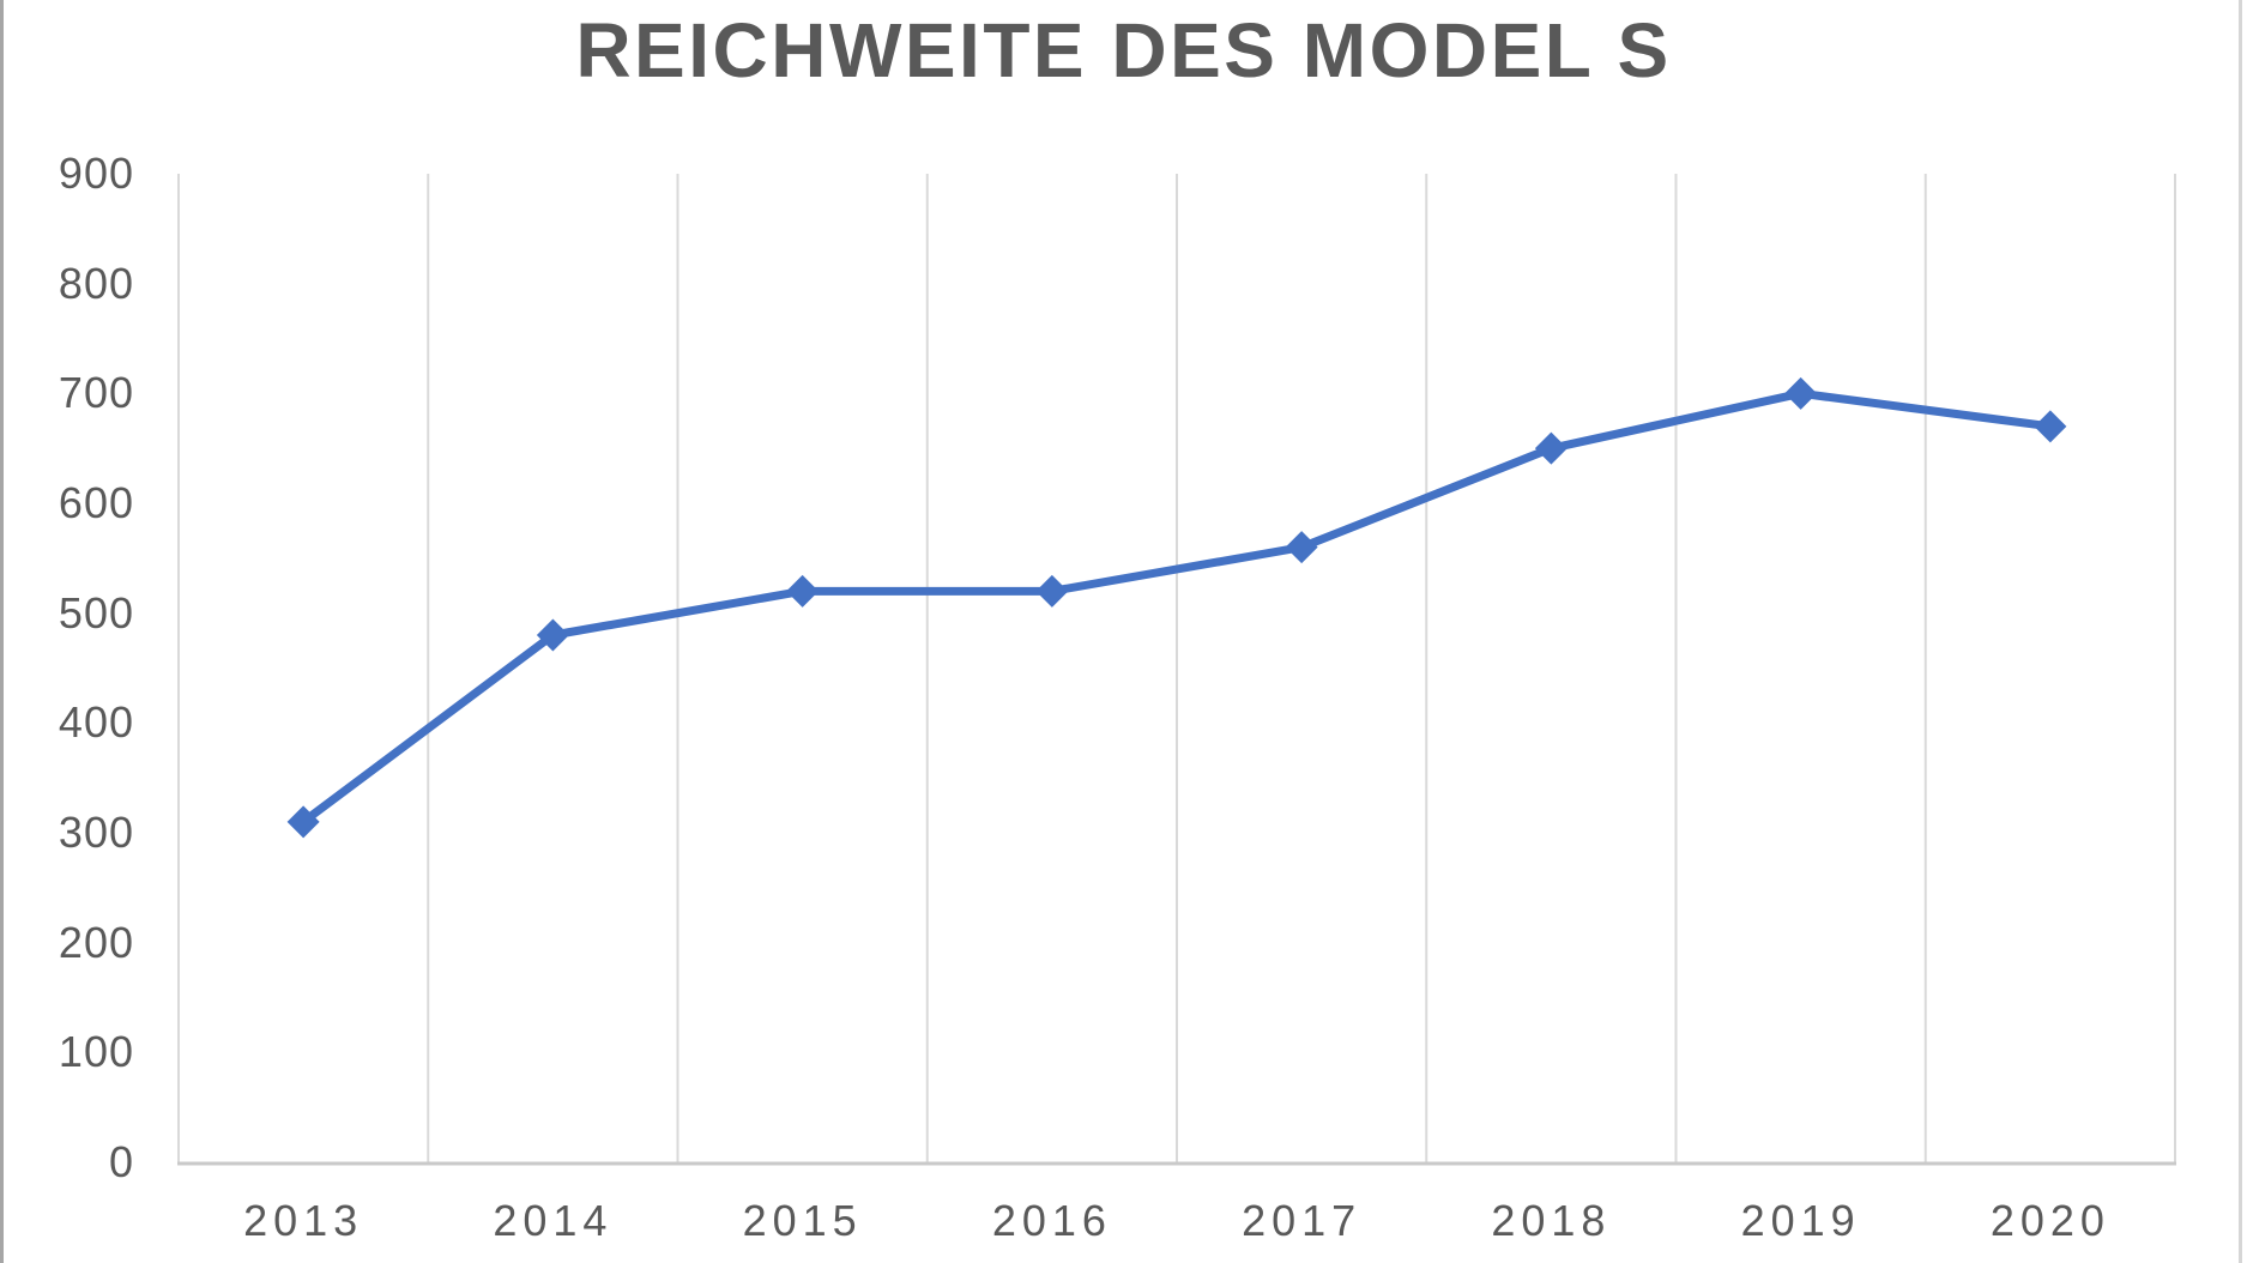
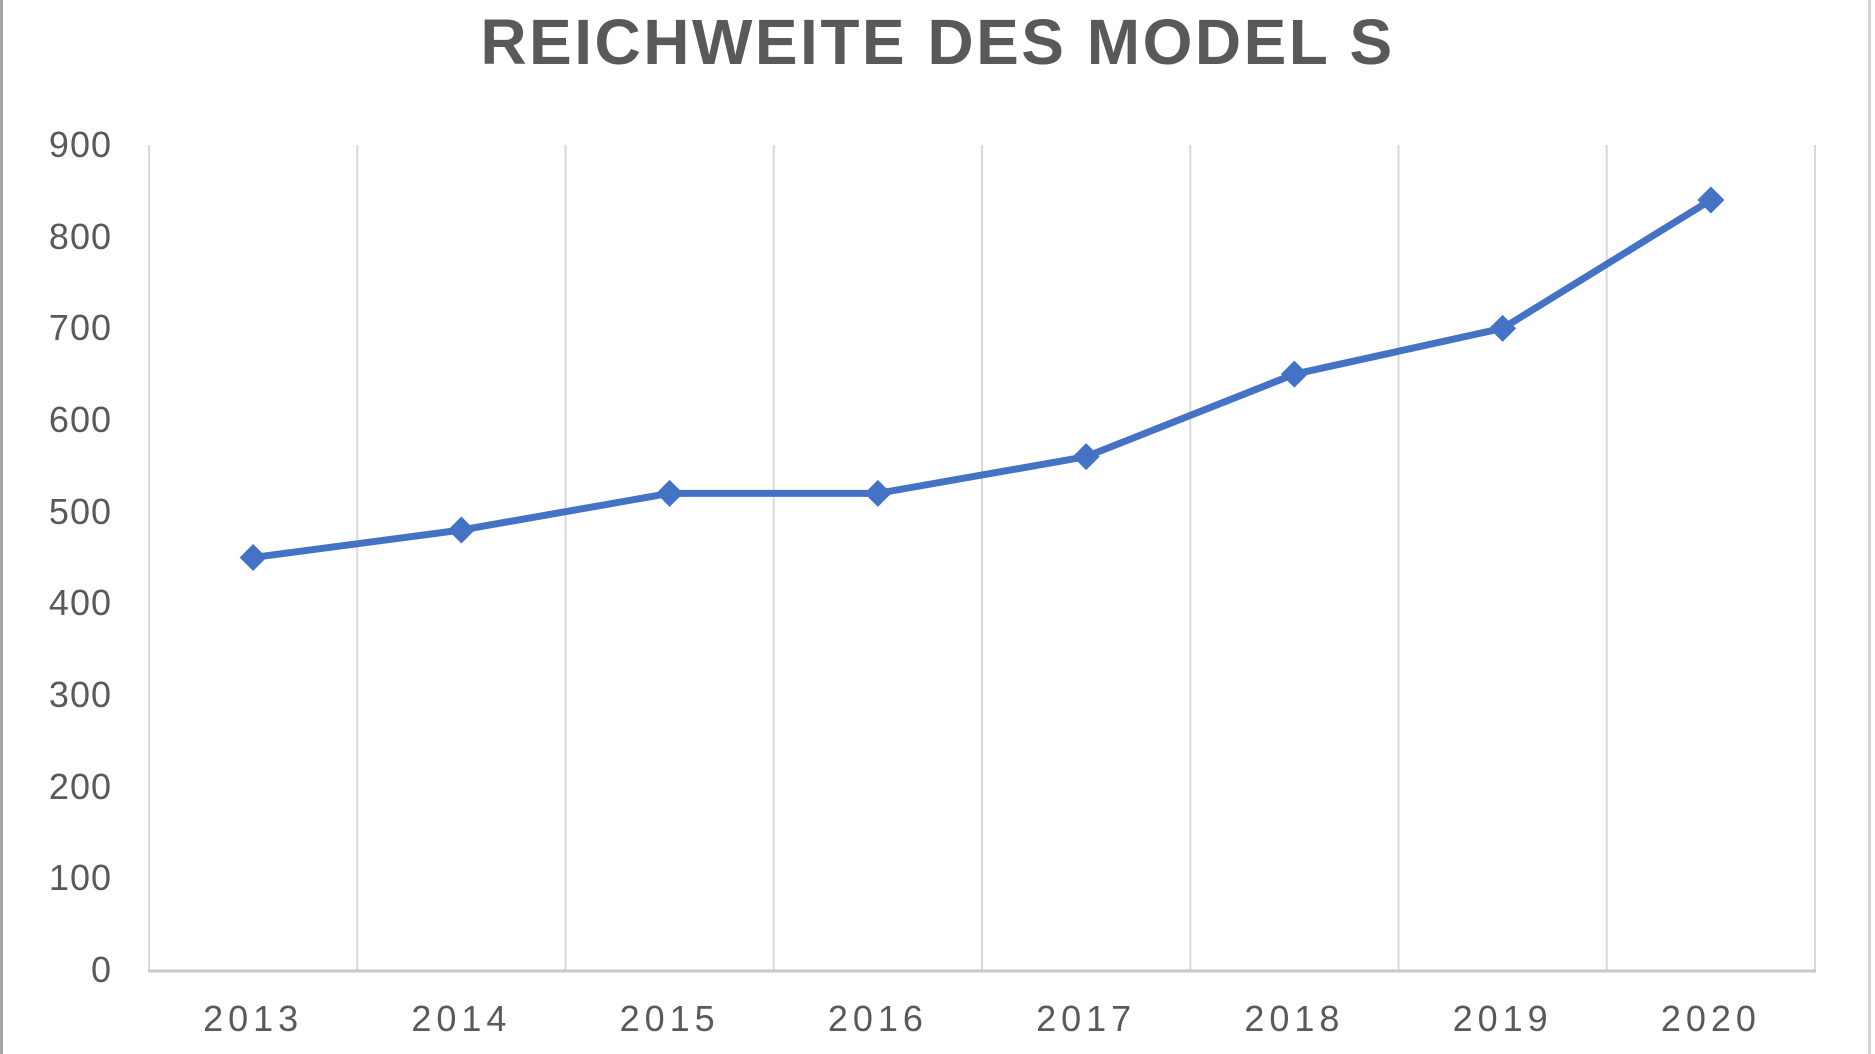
2013: 310 -> 450
2020: 670 -> 840
